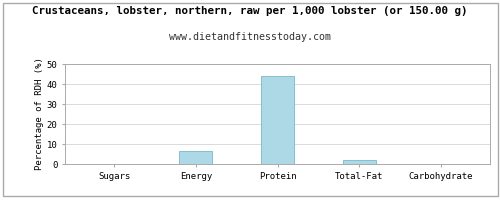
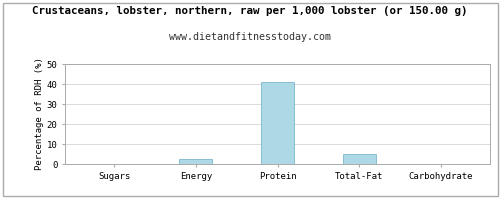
Energy: 6.5 -> 2.5
Protein: 44.0 -> 41.0
Total-Fat: 2.0 -> 5.0
